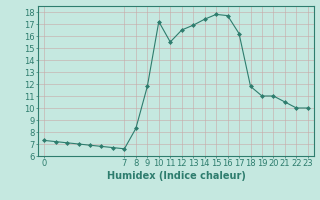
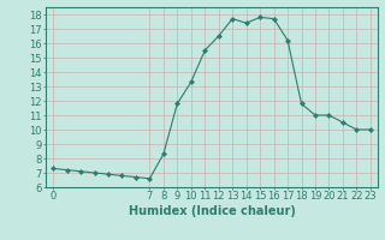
10: 17.2 -> 13.3
13: 16.9 -> 17.7
